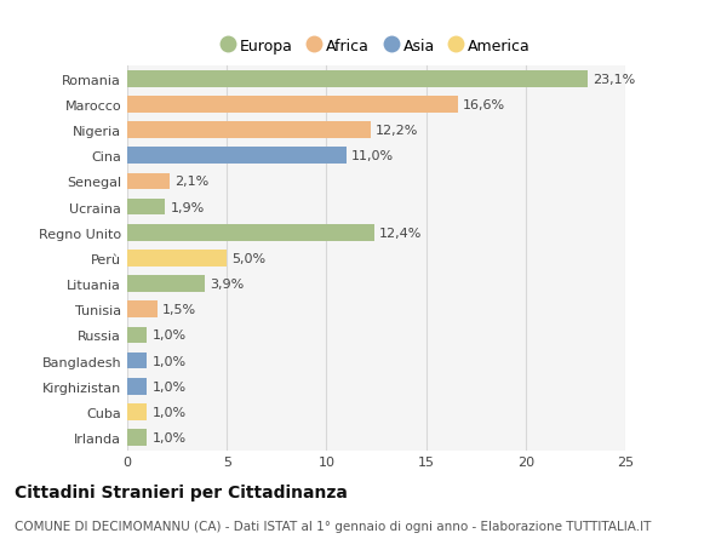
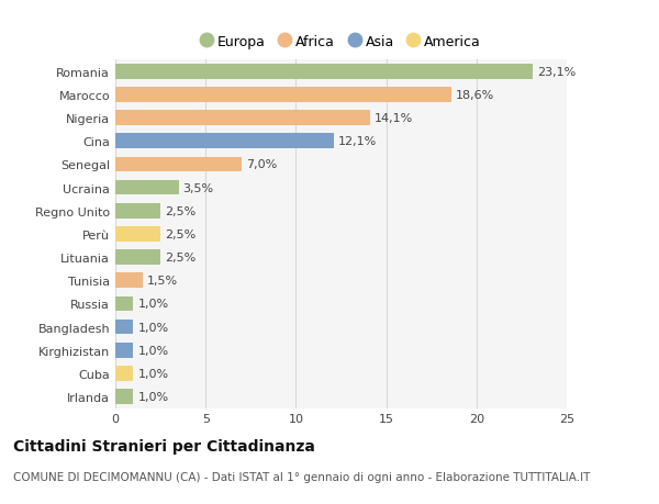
Marocco: 16,6% -> 18,6%
Nigeria: 12,2% -> 14,1%
Cina: 11,0% -> 12,1%
Senegal: 2,1% -> 7,0%
Ucraina: 1,9% -> 3,5%
Regno Unito: 12,4% -> 2,5%
Perù: 5,0% -> 2,5%
Lituania: 3,9% -> 2,5%
